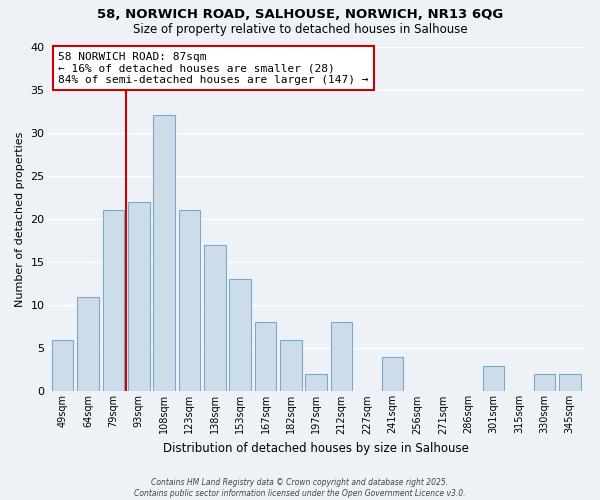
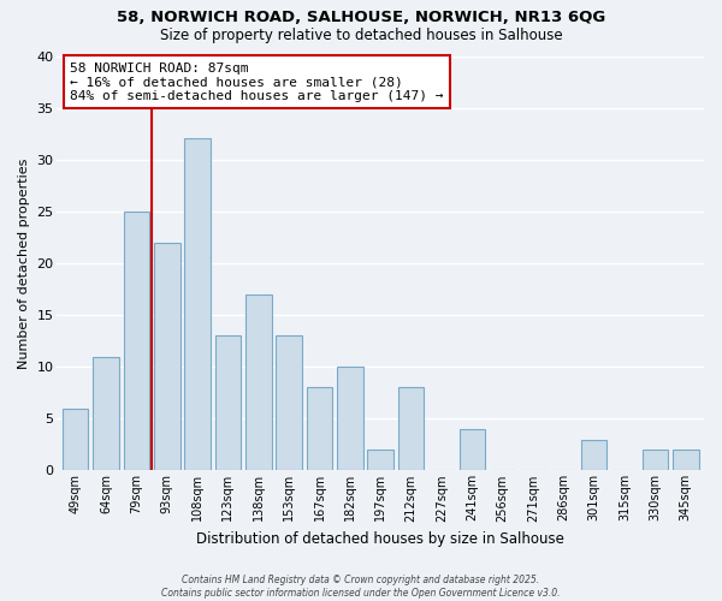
79sqm: 21 -> 25
123sqm: 21 -> 13
182sqm: 6 -> 10
